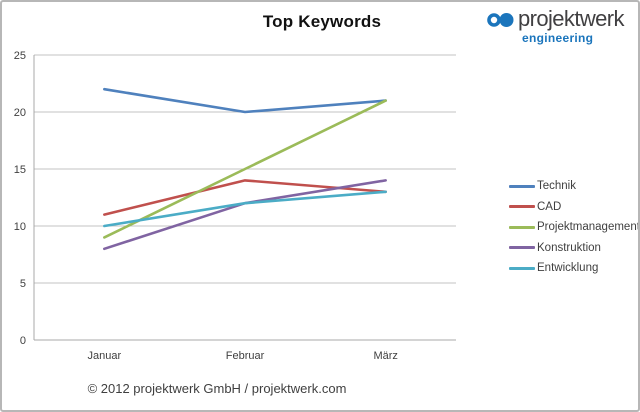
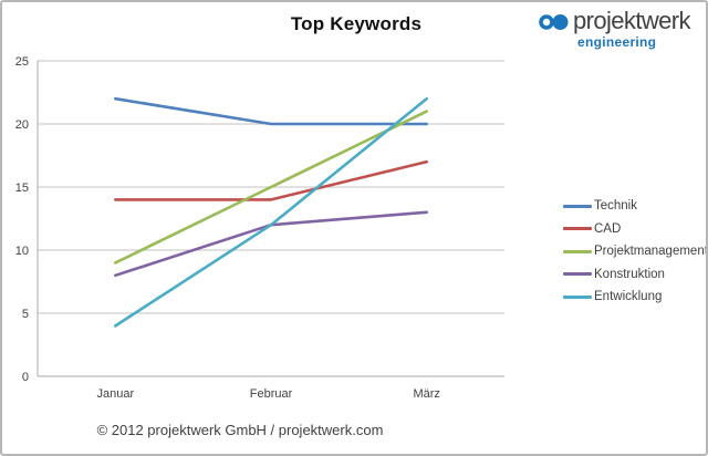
CAD/Januar: 11 -> 14
Entwicklung/Januar: 10 -> 4
Technik/März: 21 -> 20
CAD/März: 13 -> 17
Konstruktion/März: 14 -> 13
Entwicklung/März: 13 -> 22
